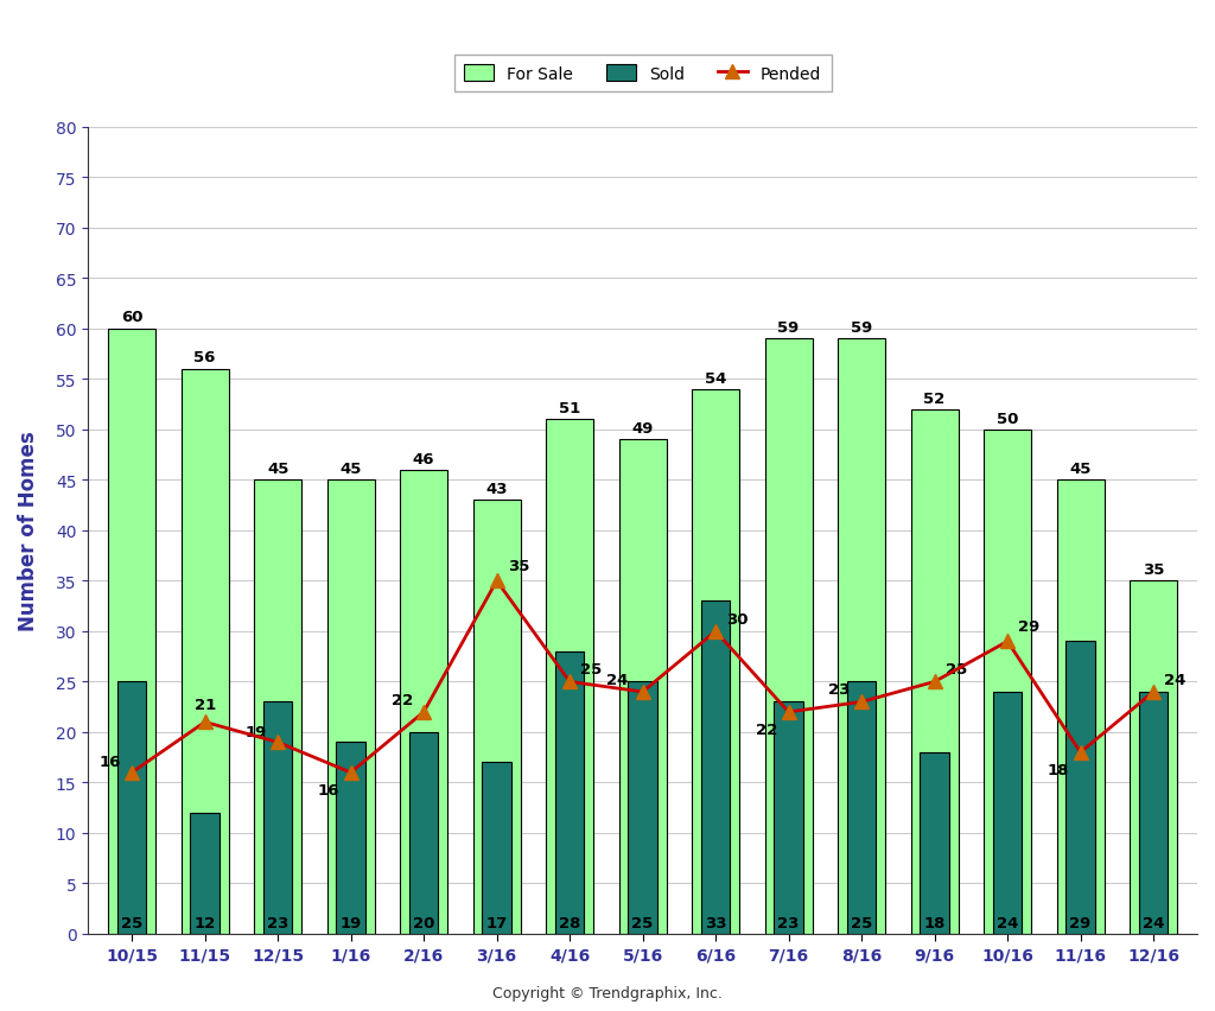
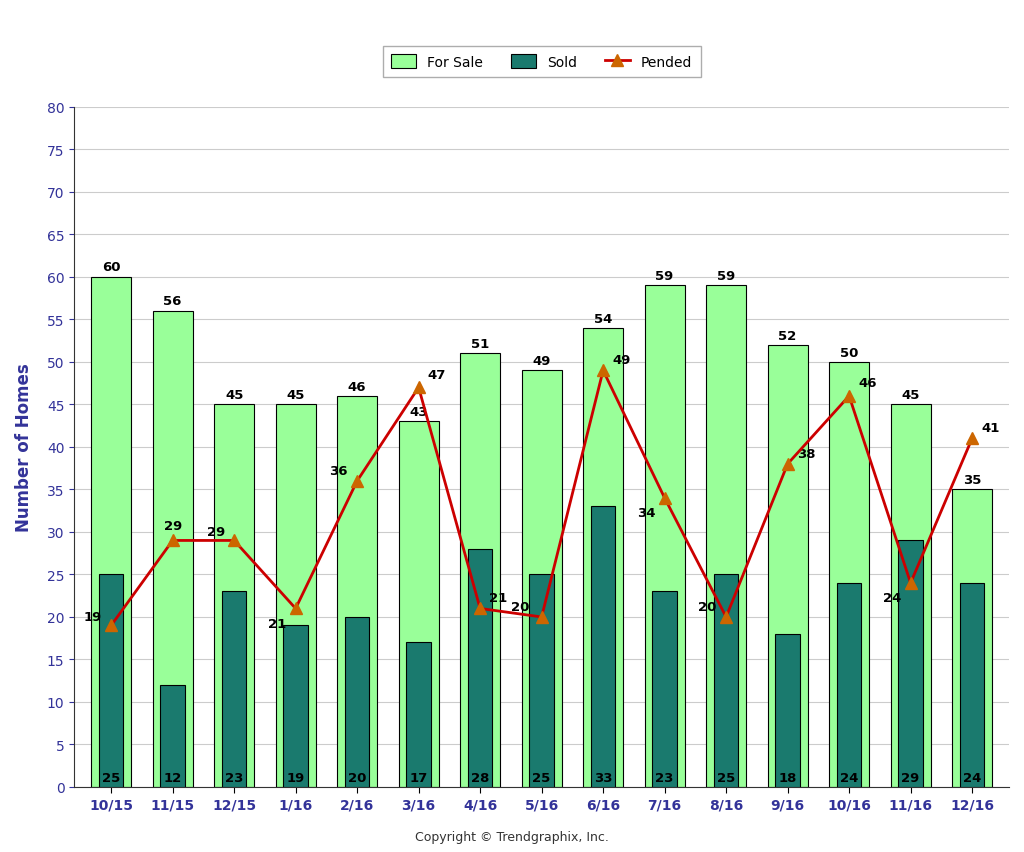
Pended/10/15: 16 -> 19
Pended/11/15: 21 -> 29
Pended/12/15: 19 -> 29
Pended/1/16: 16 -> 21
Pended/2/16: 22 -> 36
Pended/3/16: 35 -> 47
Pended/4/16: 25 -> 21
Pended/5/16: 24 -> 20
Pended/6/16: 30 -> 49
Pended/7/16: 22 -> 34
Pended/8/16: 23 -> 20
Pended/9/16: 25 -> 38
Pended/10/16: 29 -> 46
Pended/11/16: 18 -> 24
Pended/12/16: 24 -> 41
